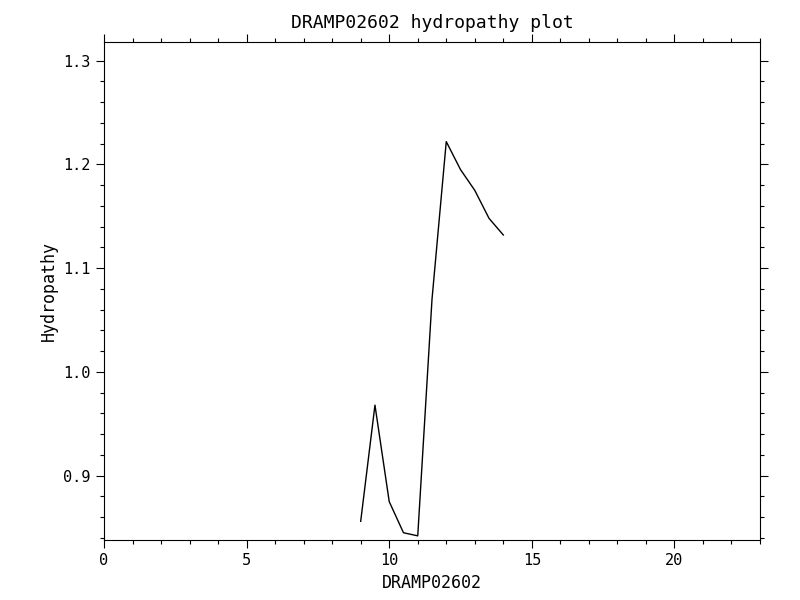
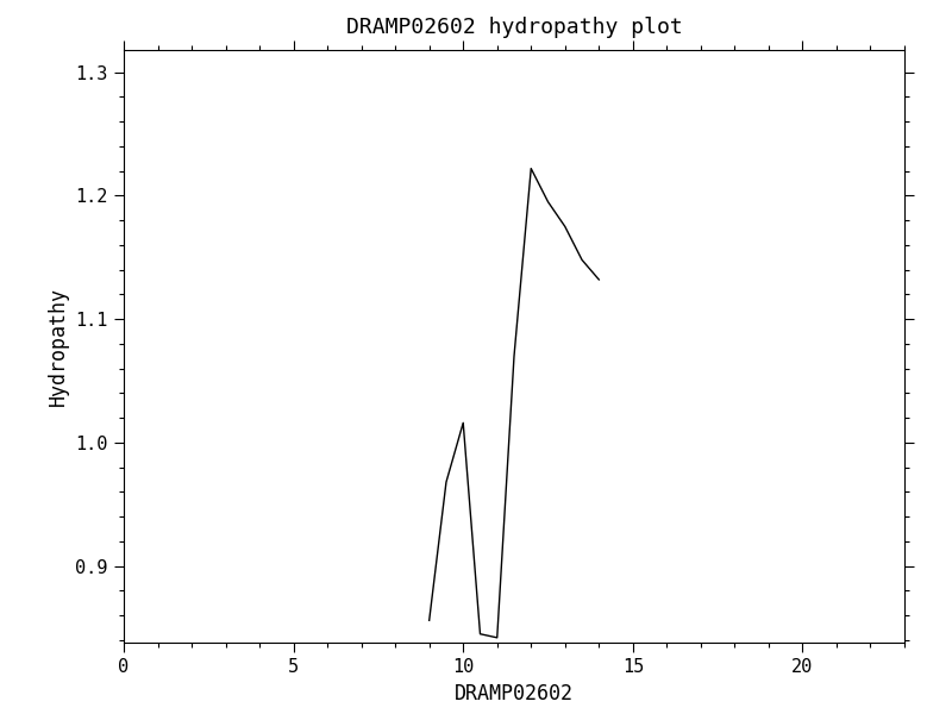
10: 0.875 -> 1.016
